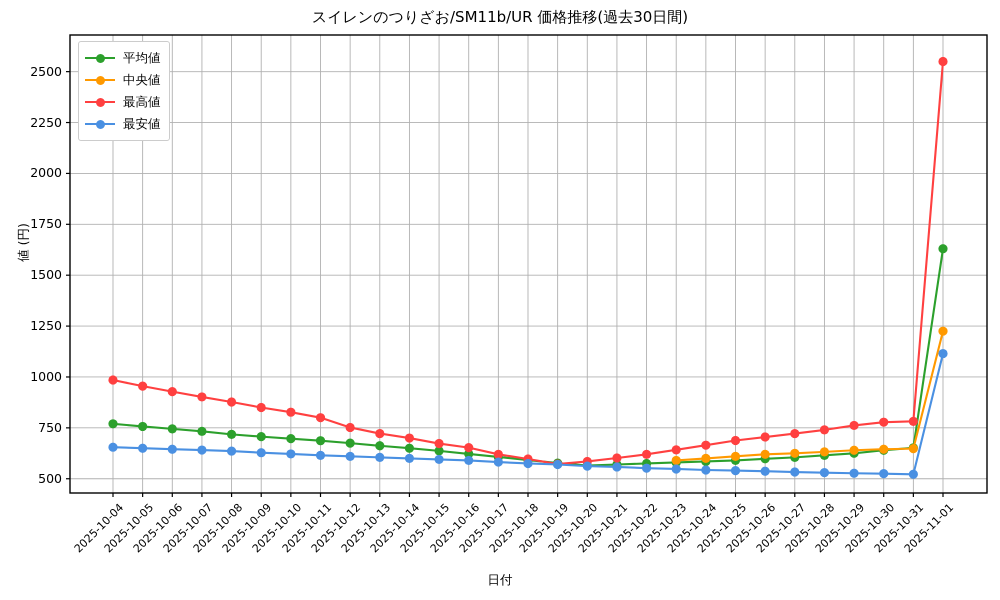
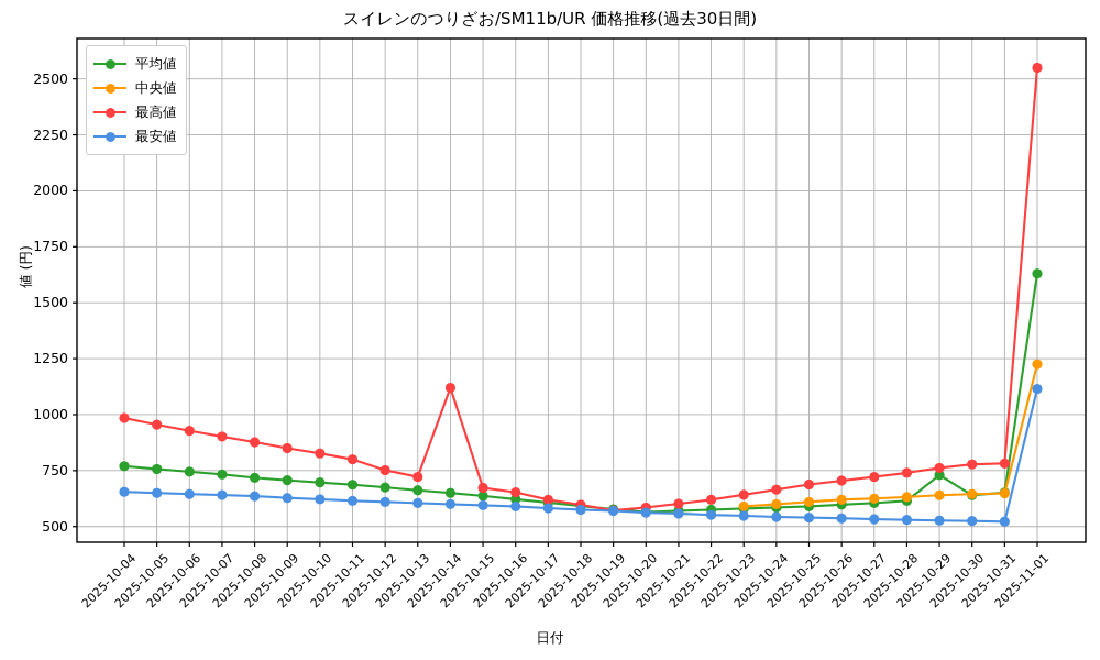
最高値/2025-10-14: 700 -> 1120
平均値/2025-10-29: 620 -> 730
